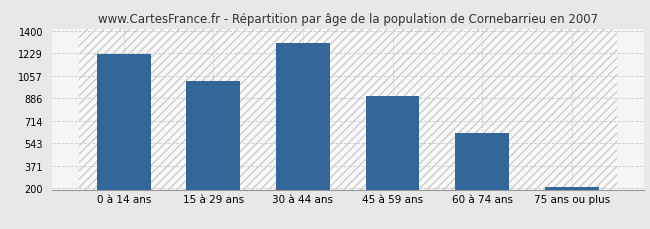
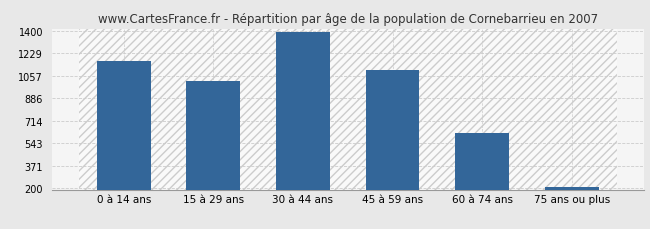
0 à 14 ans: 1220 -> 1170
30 à 44 ans: 1310 -> 1390
45 à 59 ans: 900 -> 1100
